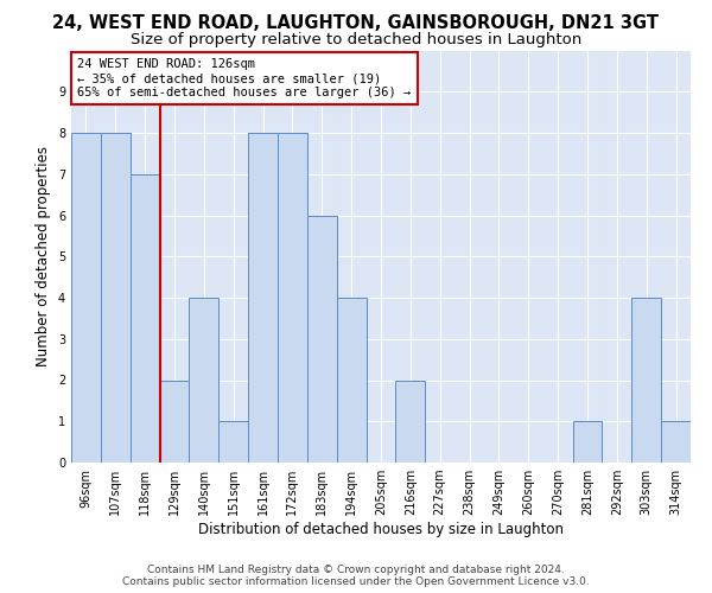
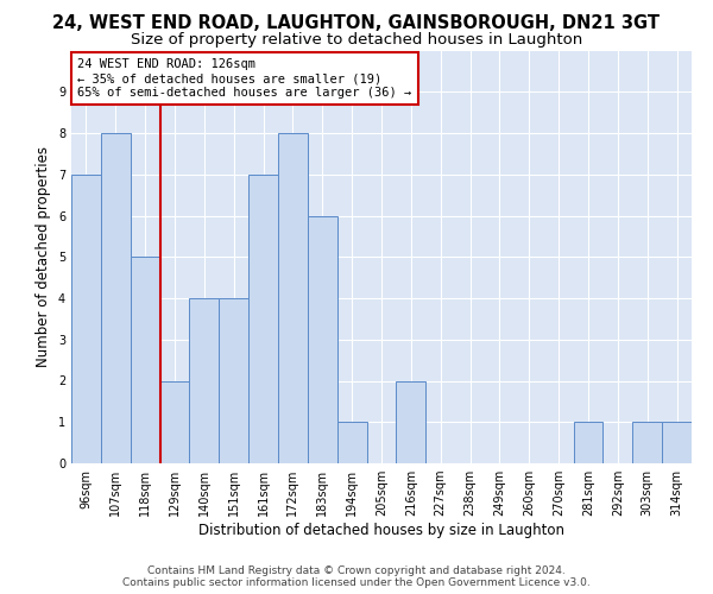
96sqm: 8 -> 7
118sqm: 7 -> 5
151sqm: 1 -> 4
161sqm: 8 -> 7
194sqm: 4 -> 1
303sqm: 4 -> 1
